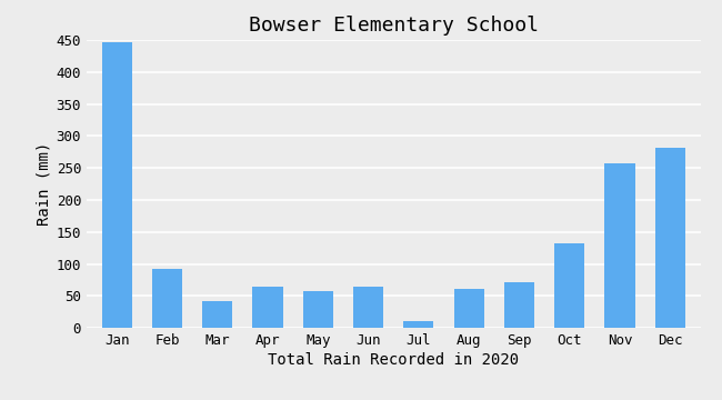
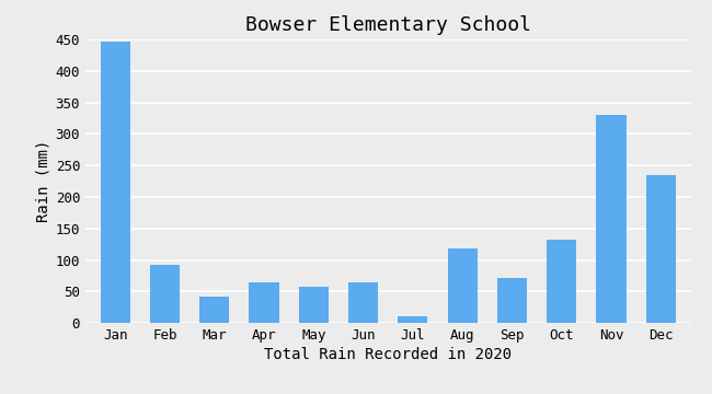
Aug: 61 -> 118
Nov: 257 -> 330
Dec: 281 -> 234
